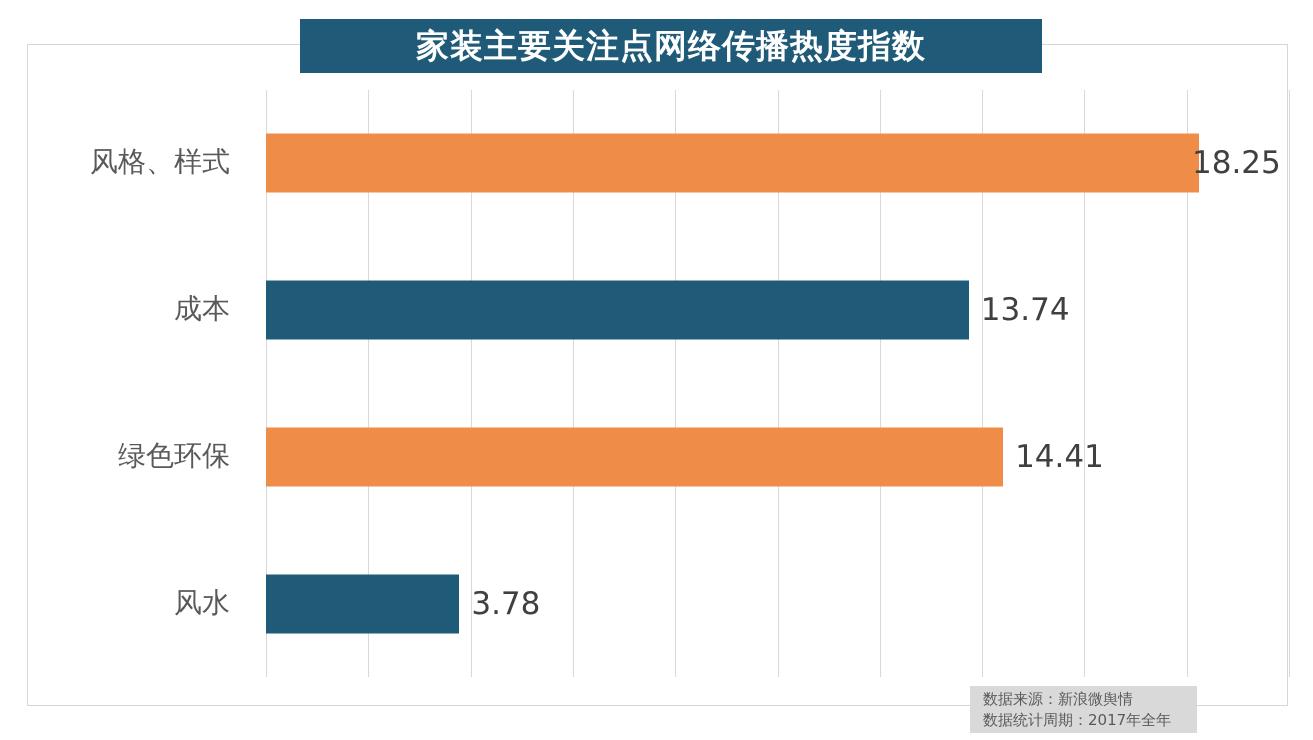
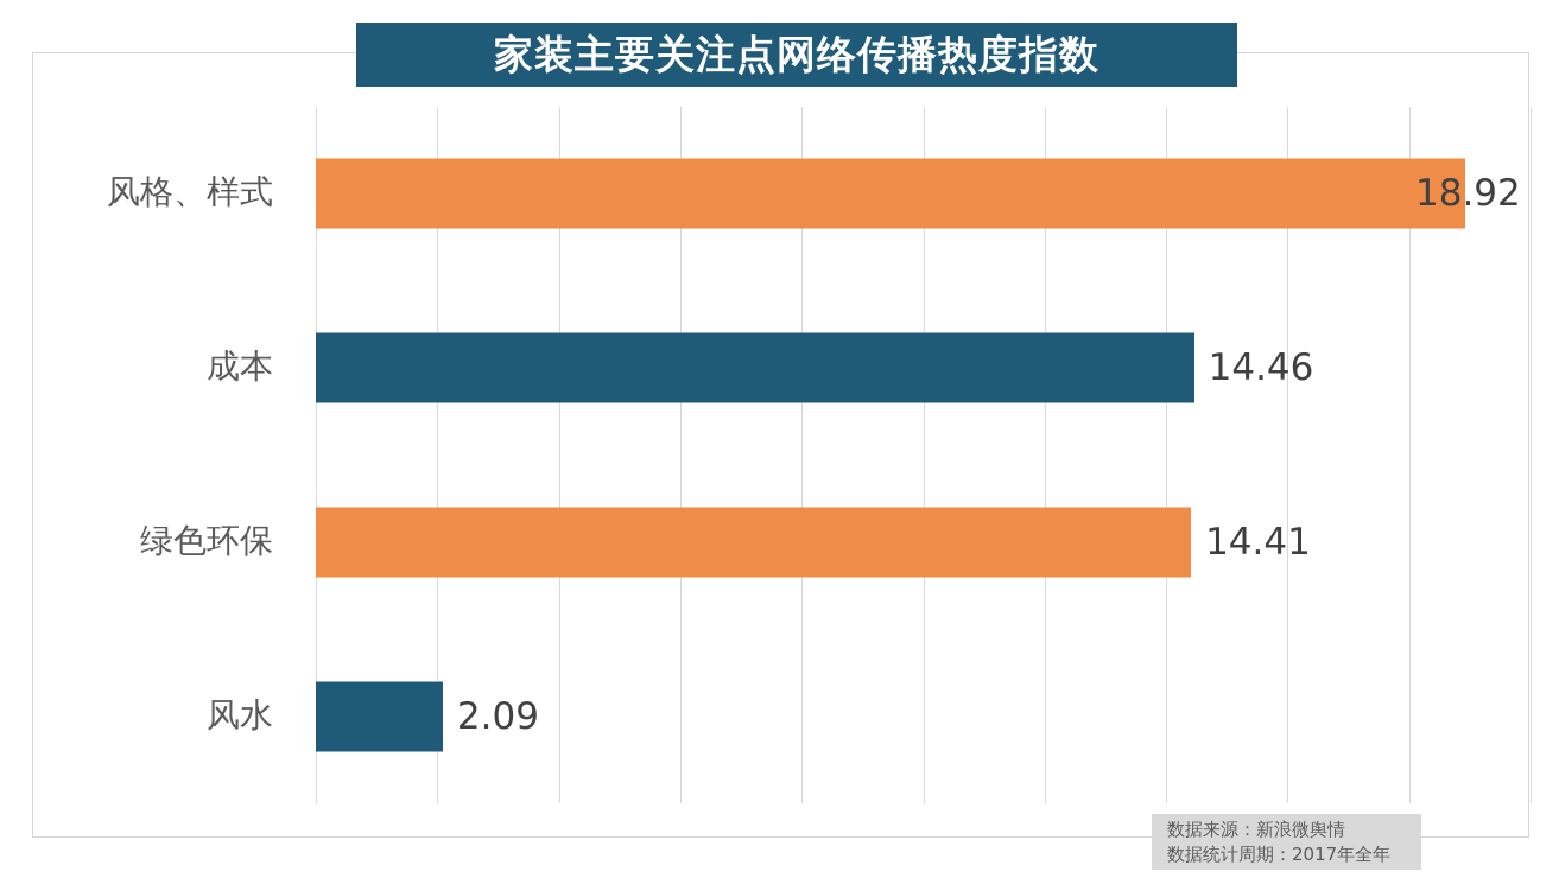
风格、样式: 18.25 -> 18.92
成本: 13.74 -> 14.46
风水: 3.78 -> 2.09
